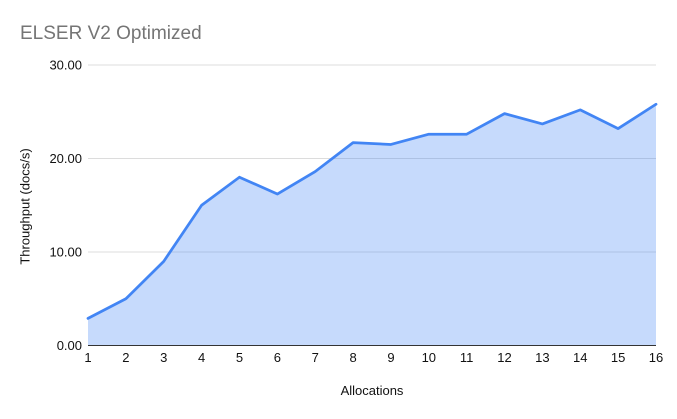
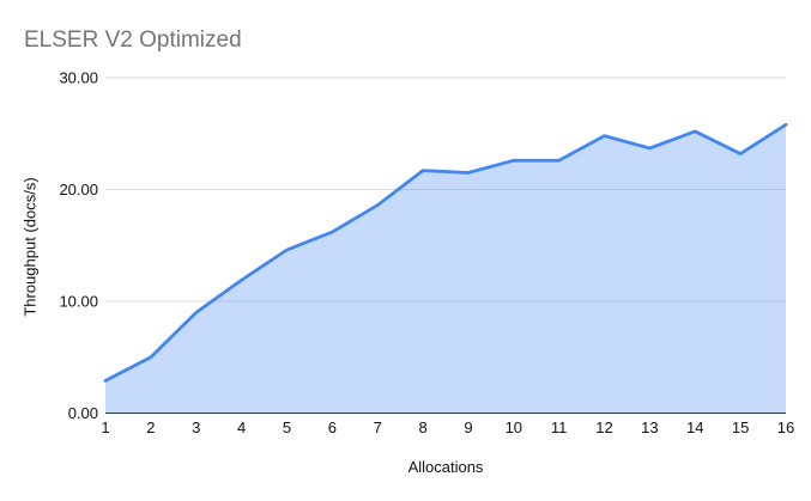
4: 15 -> 12
5: 18 -> 15
